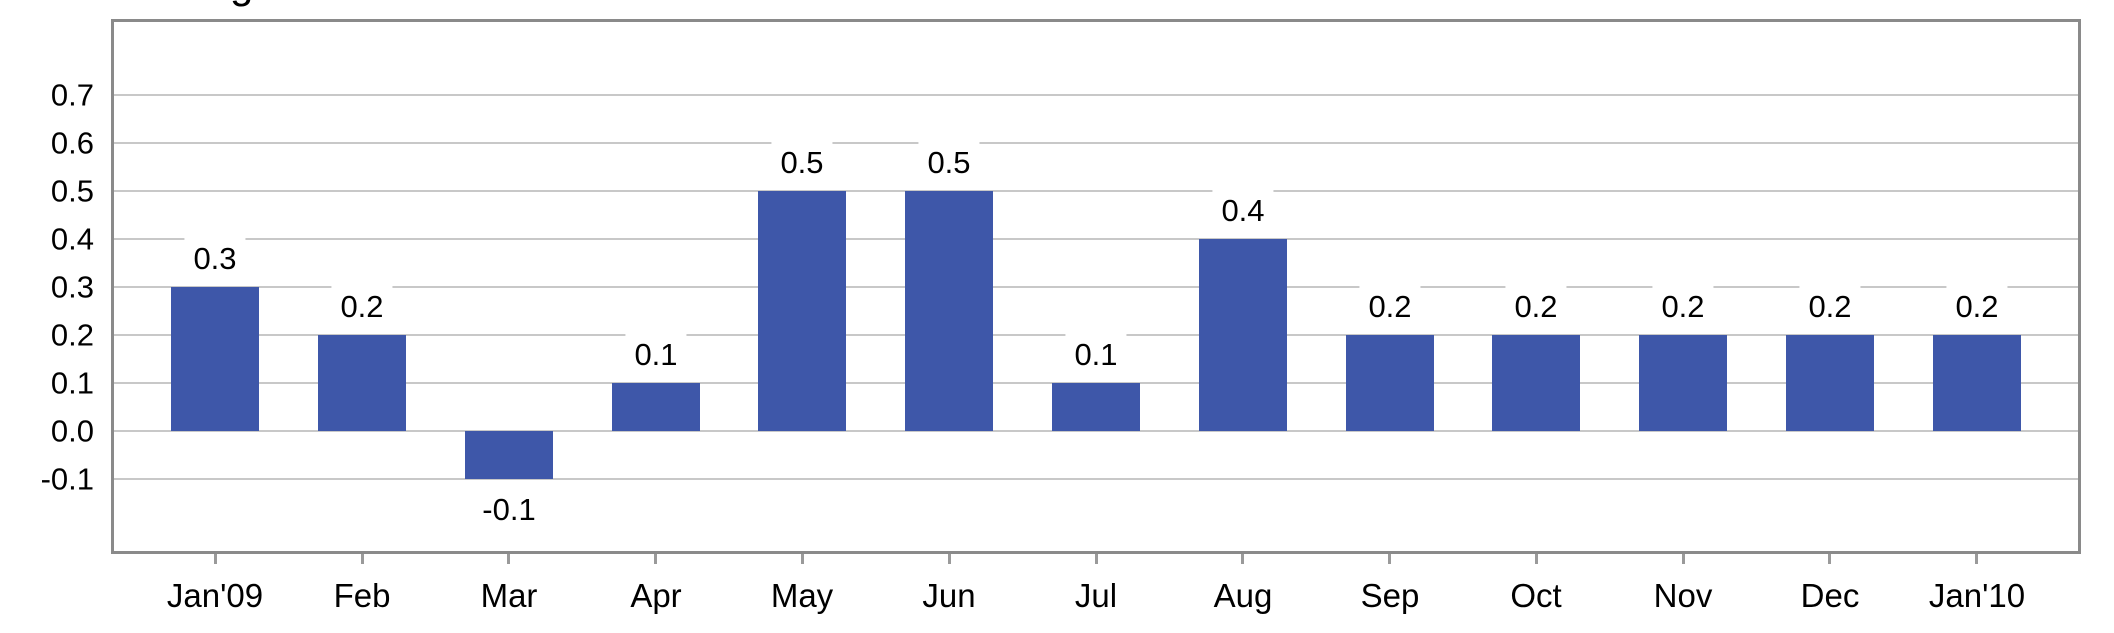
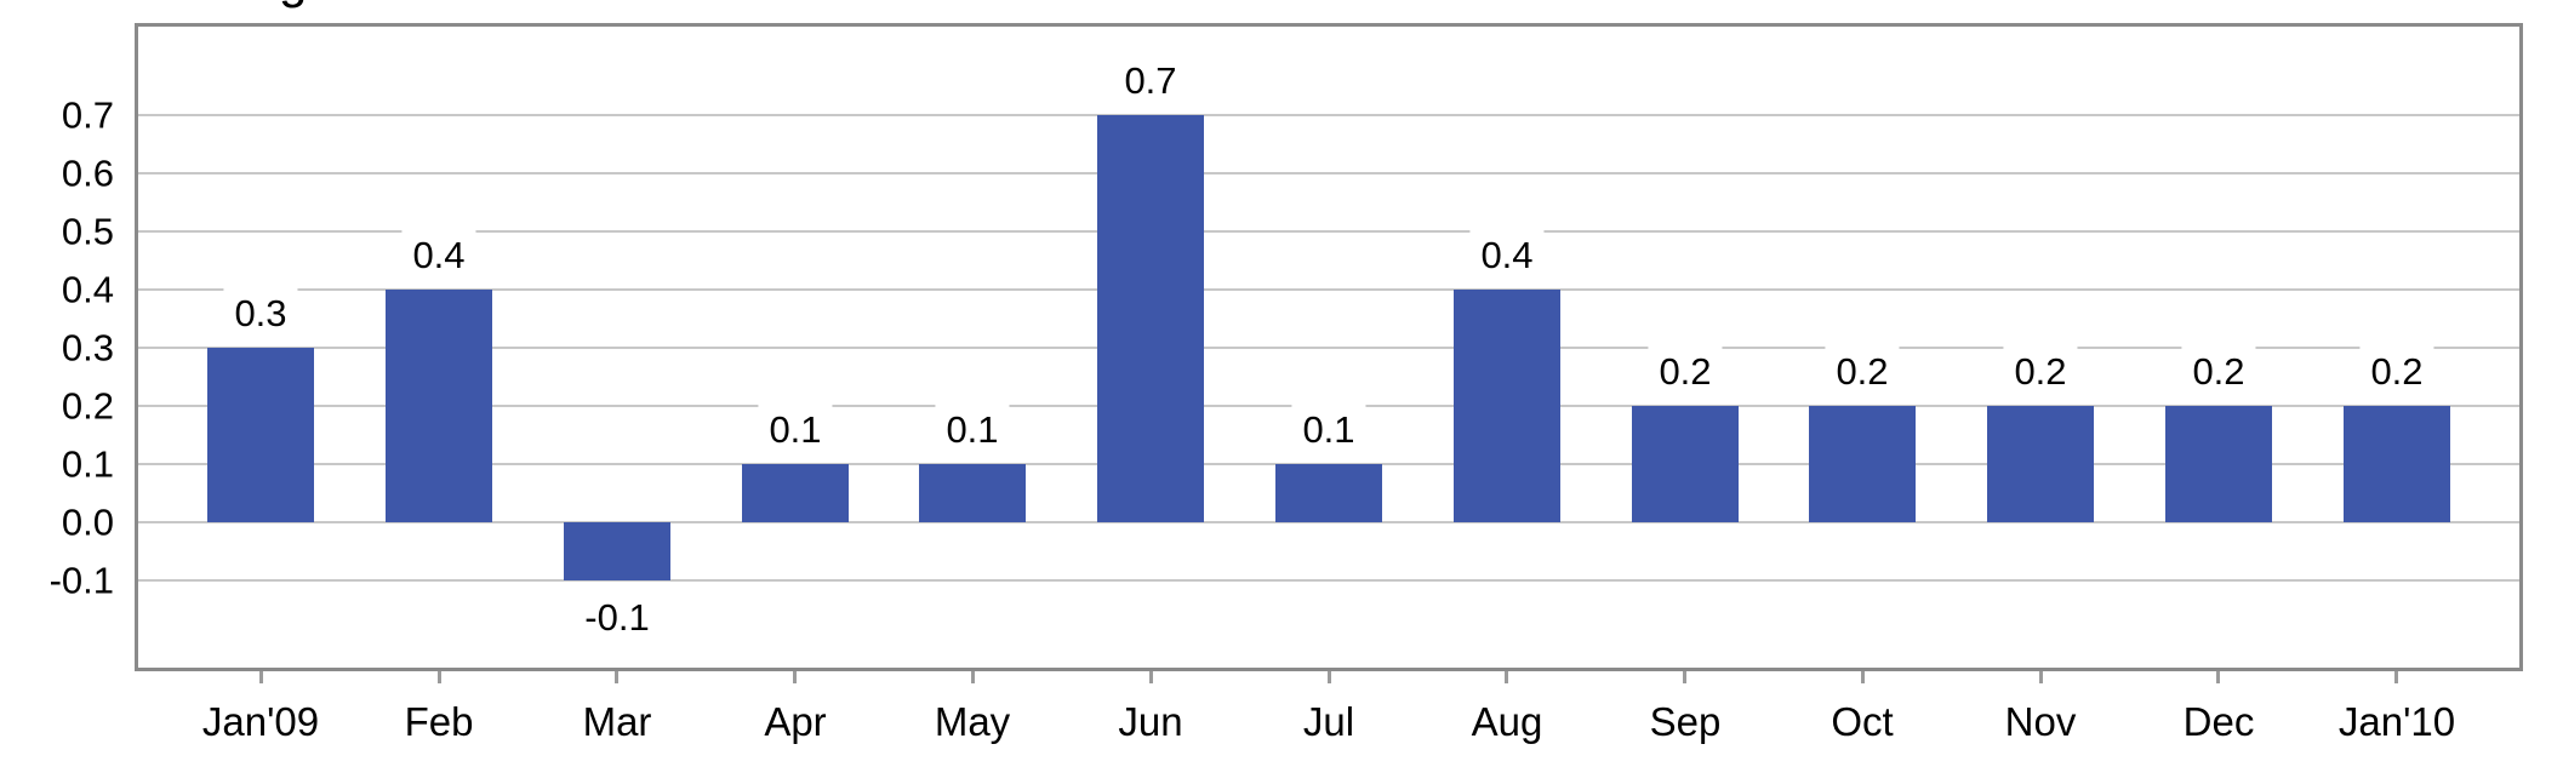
Feb: 0.2 -> 0.4
May: 0.5 -> 0.1
Jun: 0.5 -> 0.7
